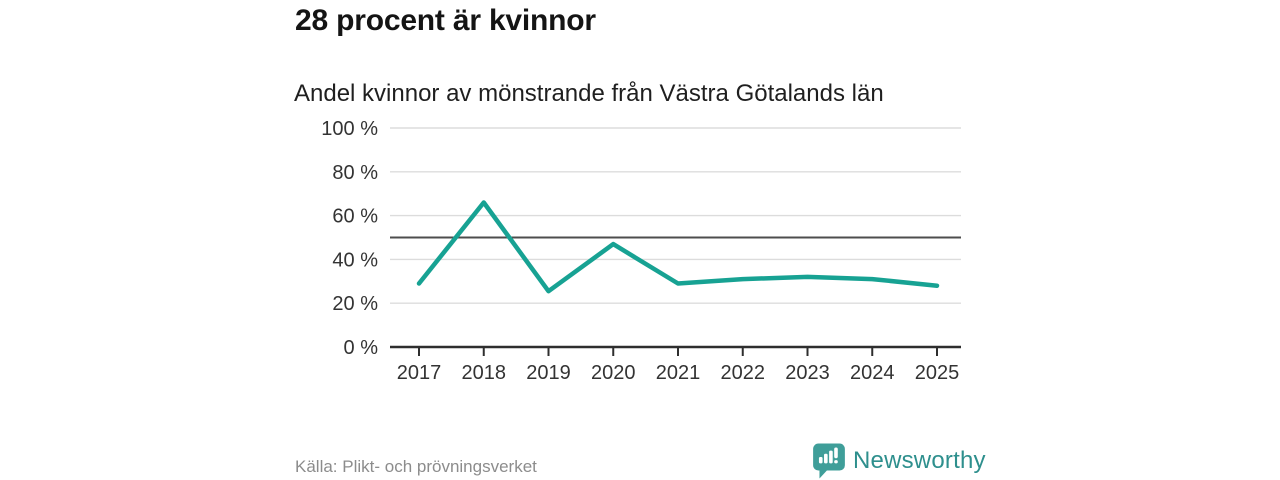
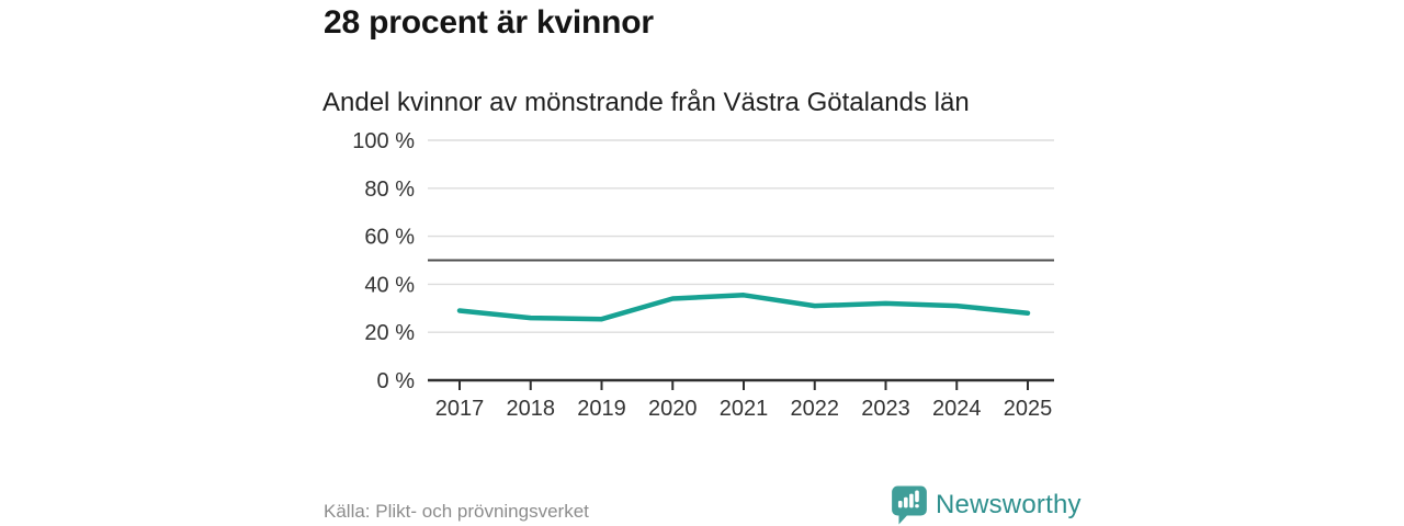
2018: 66% -> 26%
2020: 47% -> 34%
2021: 29% -> 36%
